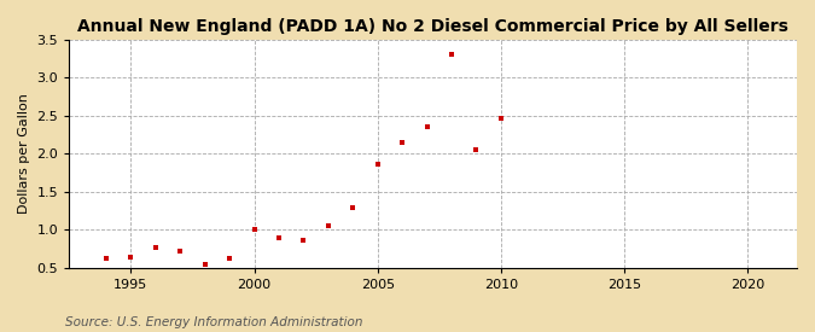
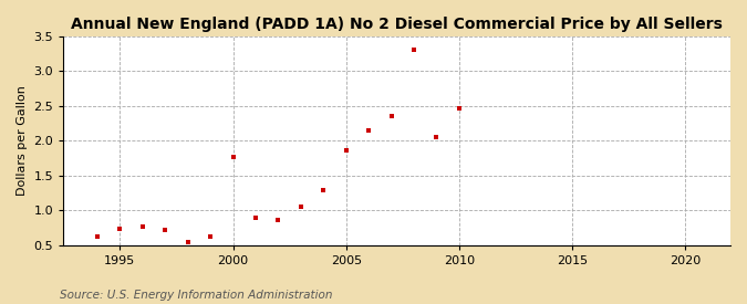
1995: 0.63 -> 0.74
2000: 1.00 -> 1.76
